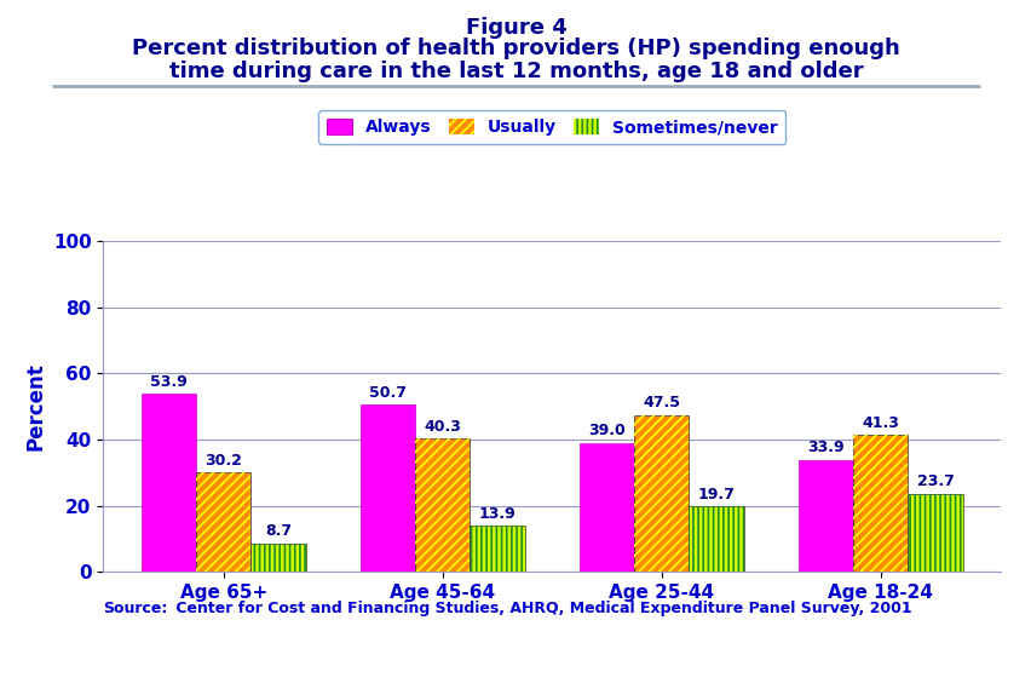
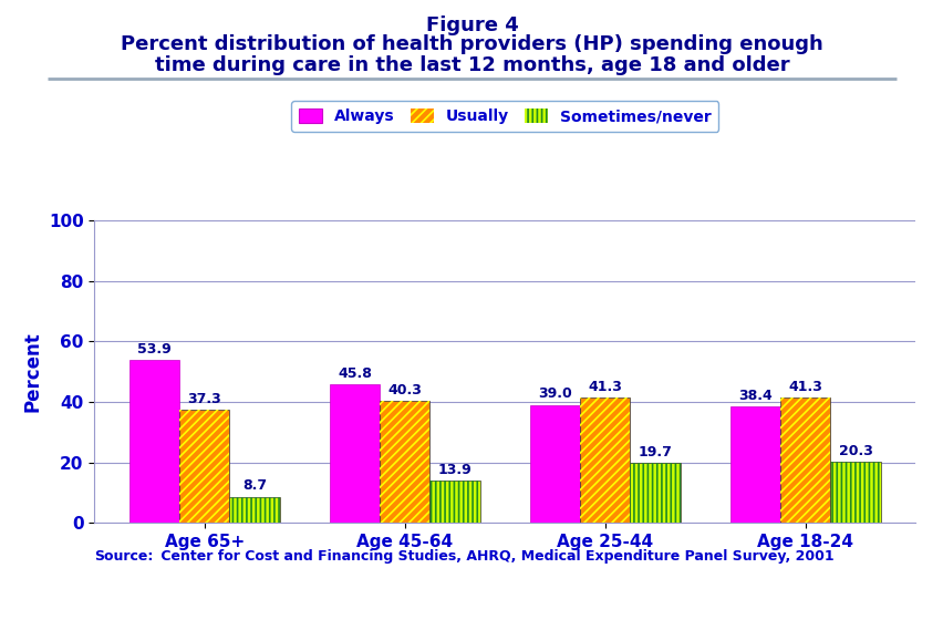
Usually/Age 65+: 30.2 -> 37.3
Always/Age 45-64: 50.7 -> 45.8
Usually/Age 25-44: 47.5 -> 41.3
Always/Age 18-24: 33.9 -> 38.4
Sometimes/never/Age 18-24: 23.7 -> 20.3
